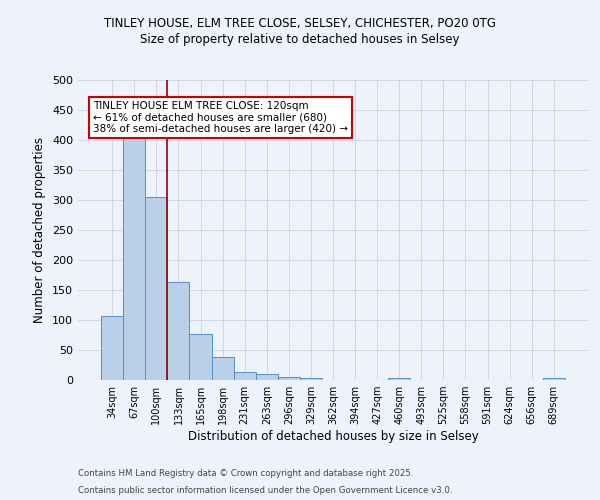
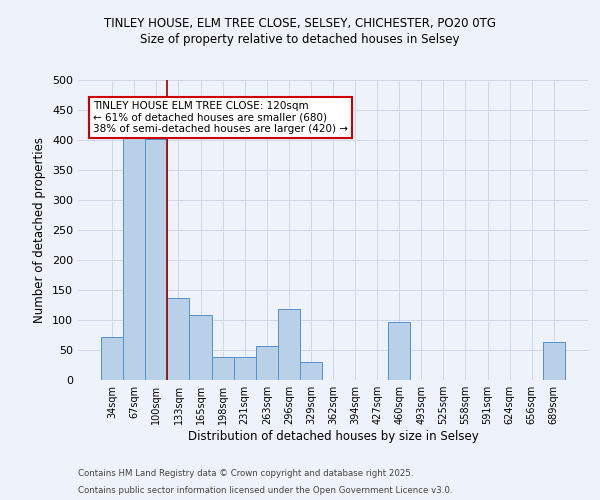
34sqm: 107 -> 72
100sqm: 305 -> 402
133sqm: 163 -> 136
165sqm: 76 -> 108
231sqm: 13 -> 38
263sqm: 10 -> 56
296sqm: 5 -> 118
329sqm: 3 -> 30
460sqm: 3 -> 96
689sqm: 3 -> 64
